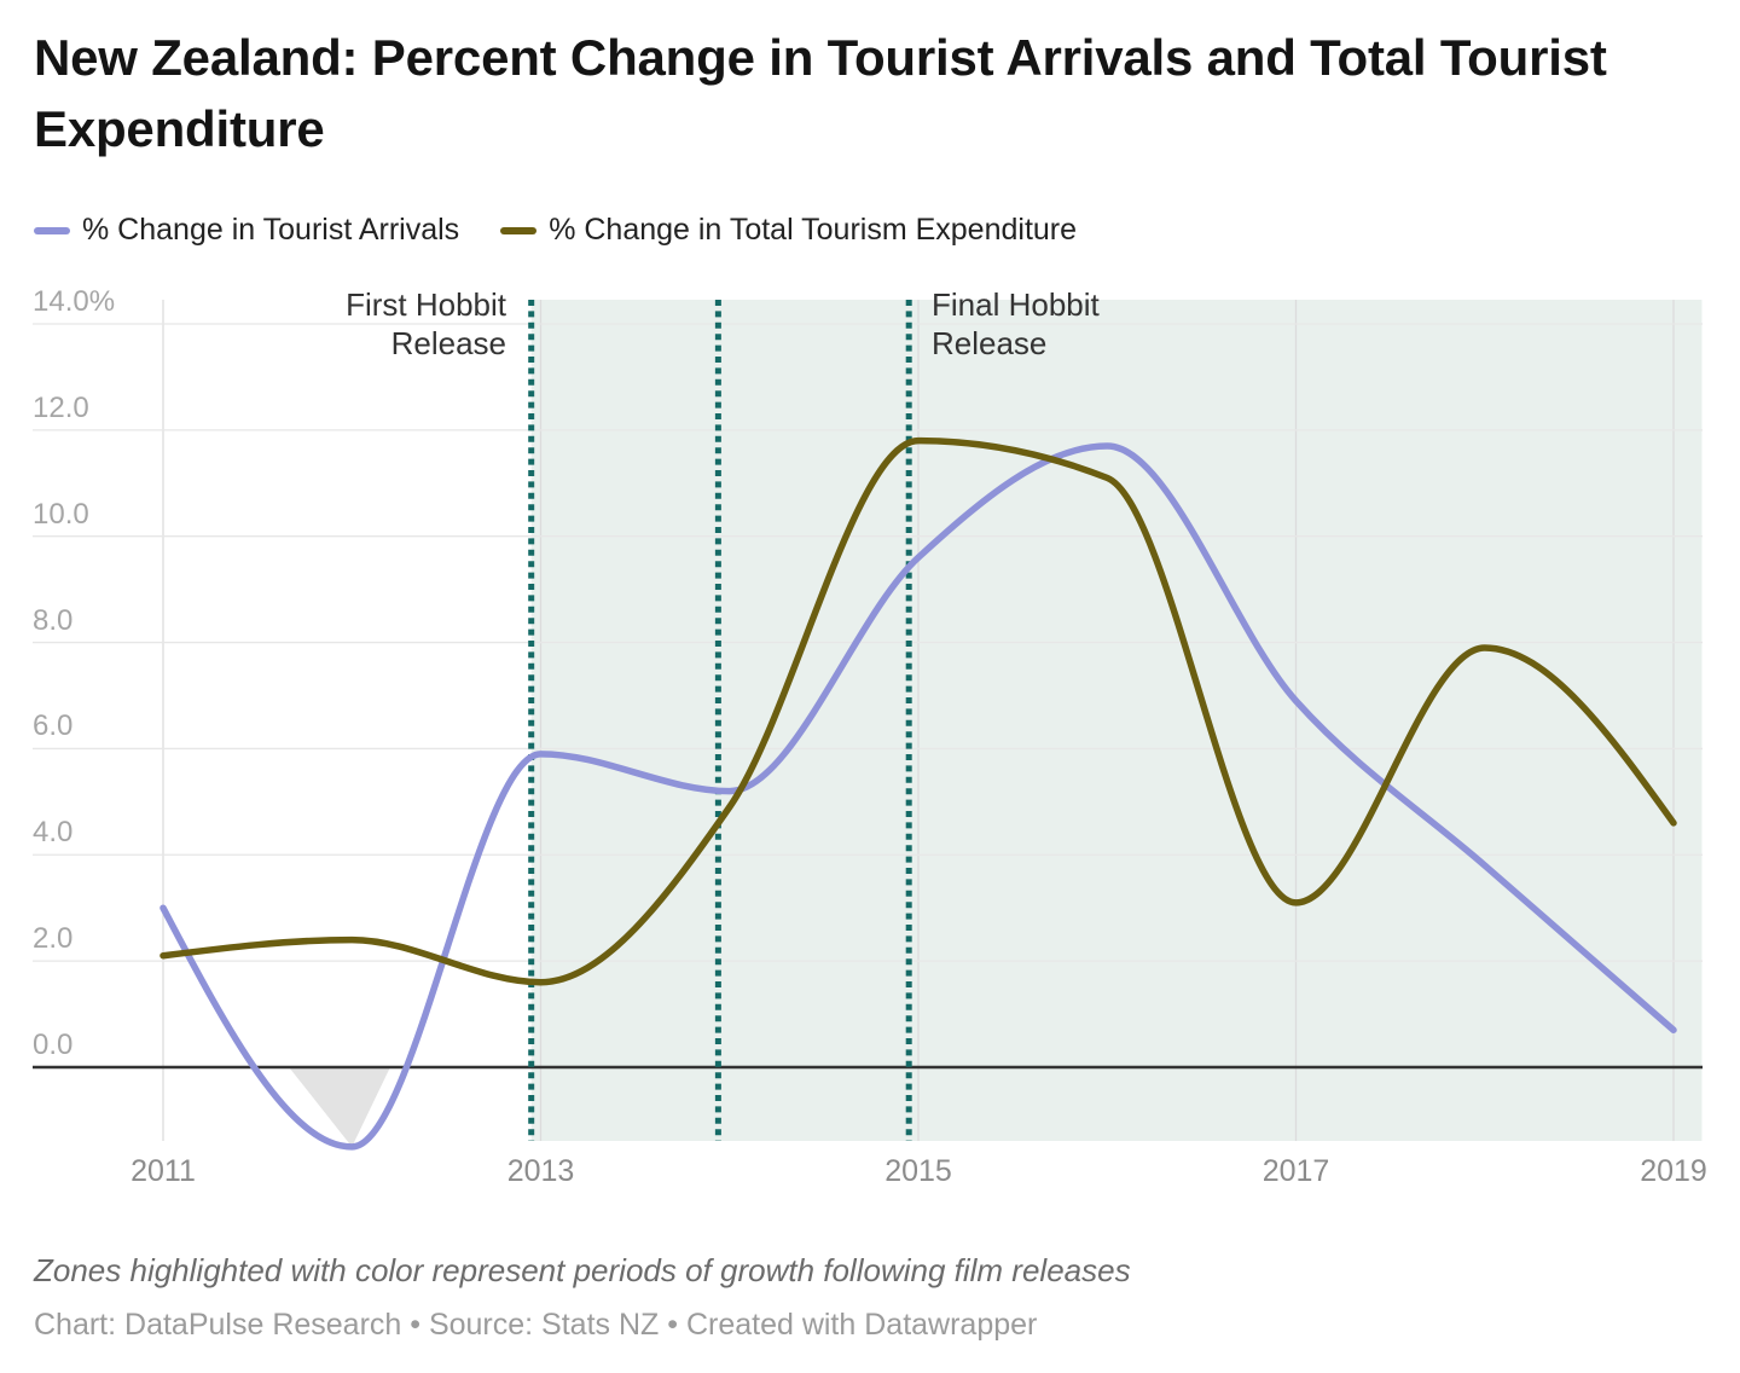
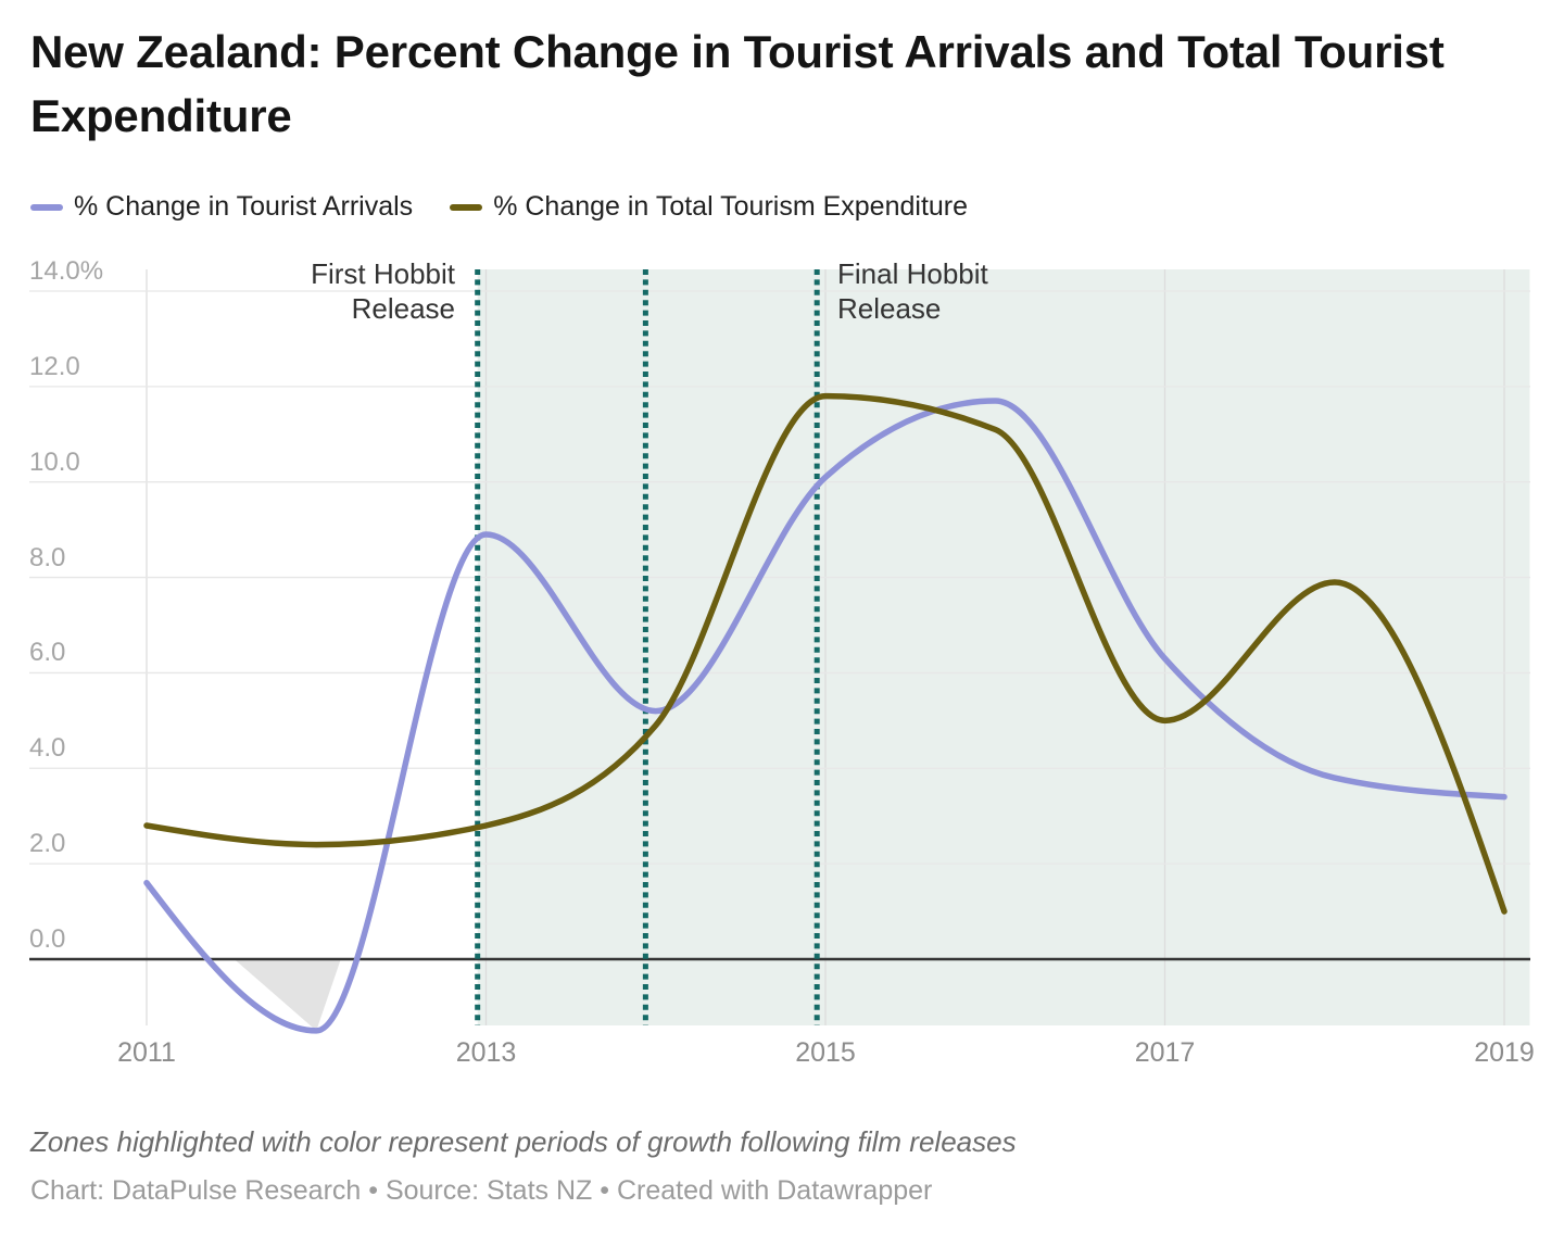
% Change in Tourist Arrivals/2011: 3.0% -> 1.6%
% Change in Total Tourism Expenditure/2011: 2.1% -> 2.8%
% Change in Tourist Arrivals/2013: 5.9% -> 8.9%
% Change in Total Tourism Expenditure/2013: 1.6% -> 2.8%
% Change in Tourist Arrivals/2015: 9.6% -> 10.1%
% Change in Tourist Arrivals/2017: 6.9% -> 6.3%
% Change in Total Tourism Expenditure/2017: 3.1% -> 5.0%
% Change in Tourist Arrivals/2019: 0.7% -> 3.4%
% Change in Total Tourism Expenditure/2019: 4.6% -> 1.0%
